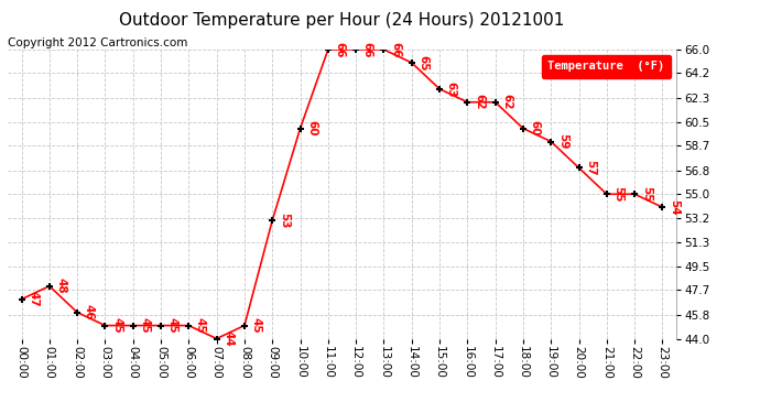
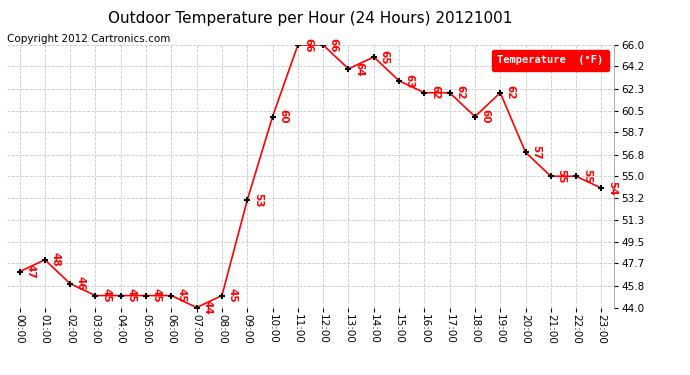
13:00: 66 -> 64
19:00: 59 -> 62
